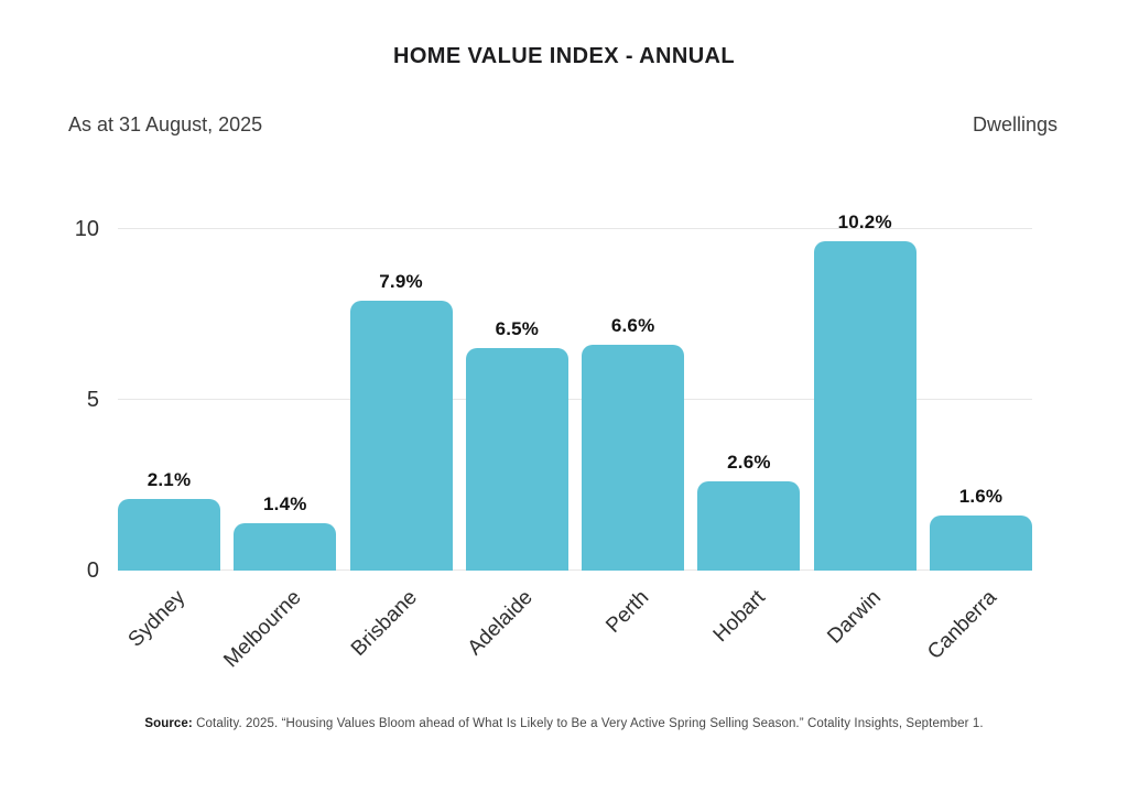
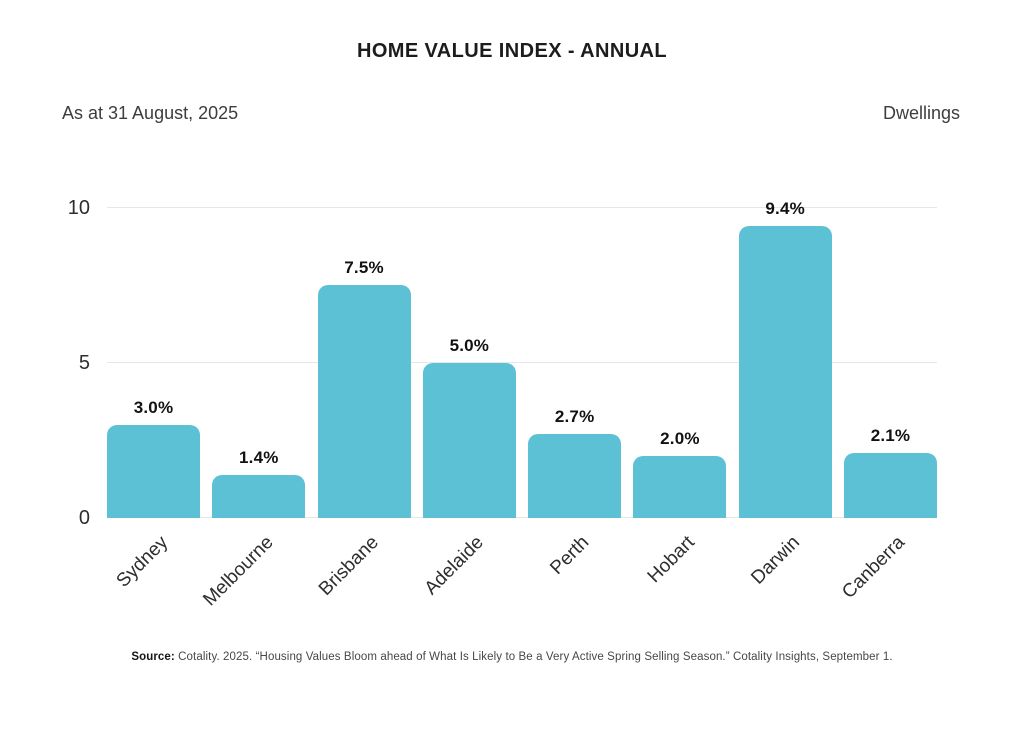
Sydney: 2.1% -> 3.0%
Brisbane: 7.9% -> 7.5%
Adelaide: 6.5% -> 5.0%
Perth: 6.6% -> 2.7%
Hobart: 2.6% -> 2.0%
Darwin: 10.2% -> 9.4%
Canberra: 1.6% -> 2.1%
